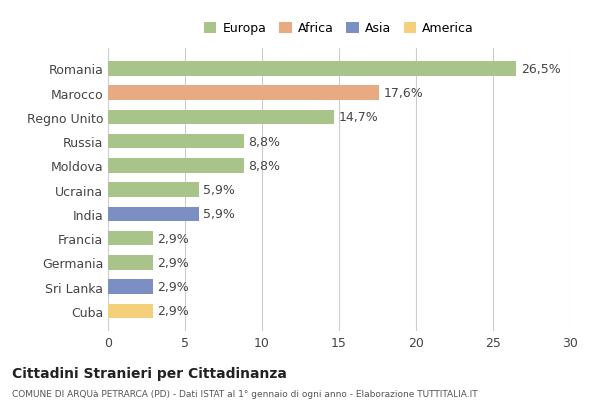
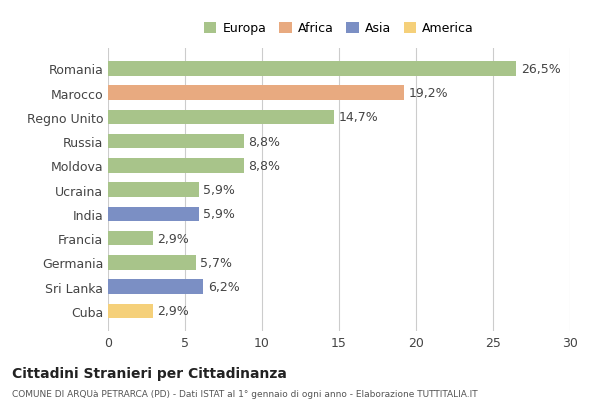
Marocco: 17,6% -> 19,2%
Germania: 2,9% -> 5,7%
Sri Lanka: 2,9% -> 6,2%
